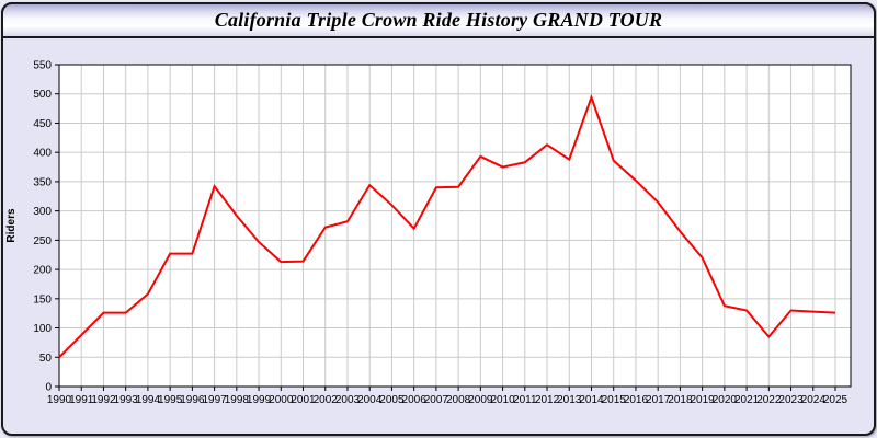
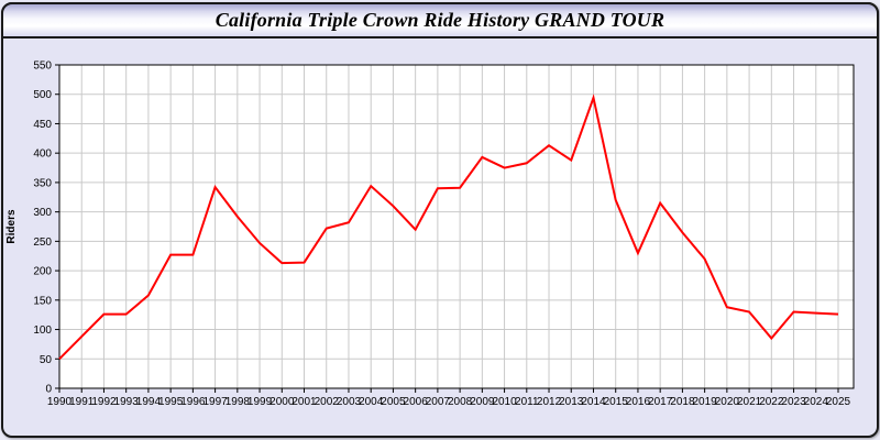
2015: 390 -> 320
2016: 350 -> 230
